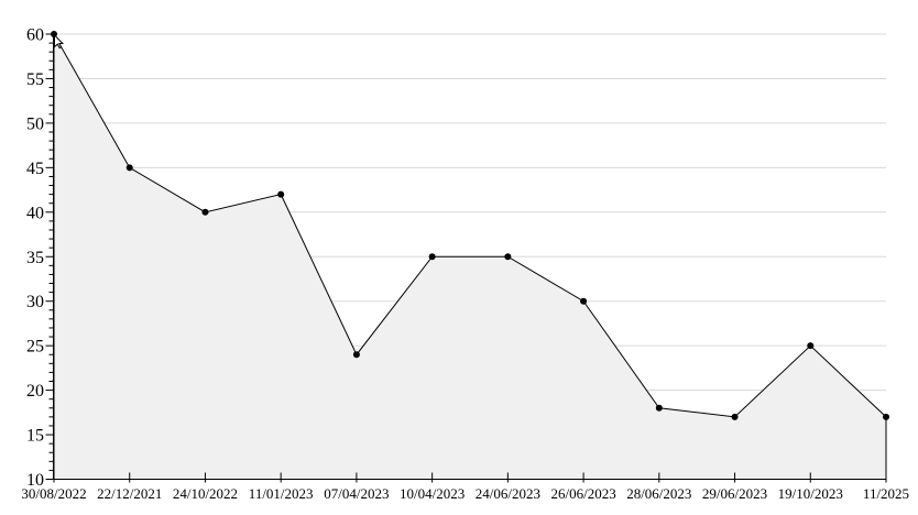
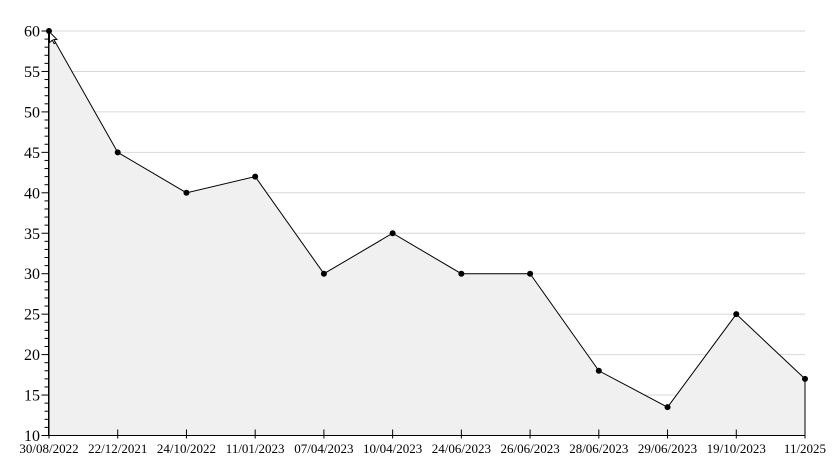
07/04/2023: 24 -> 30
24/06/2023: 35 -> 30
29/06/2023: 17 -> 14
